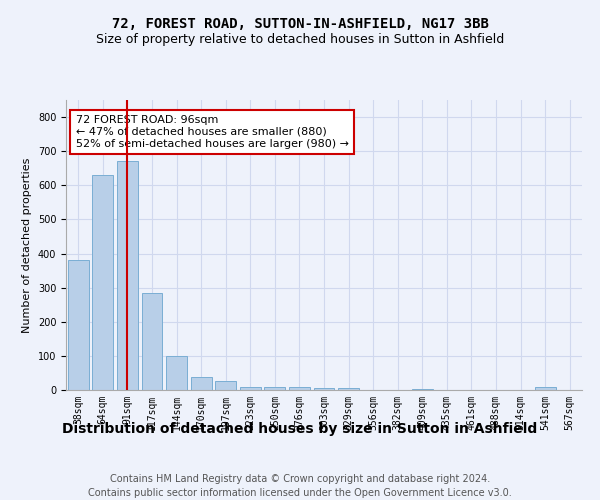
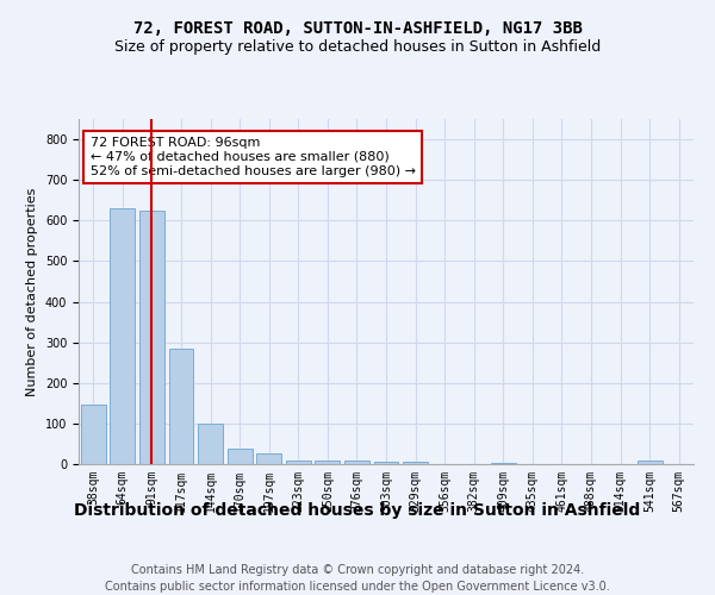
38sqm: 380 -> 148
91sqm: 670 -> 625
